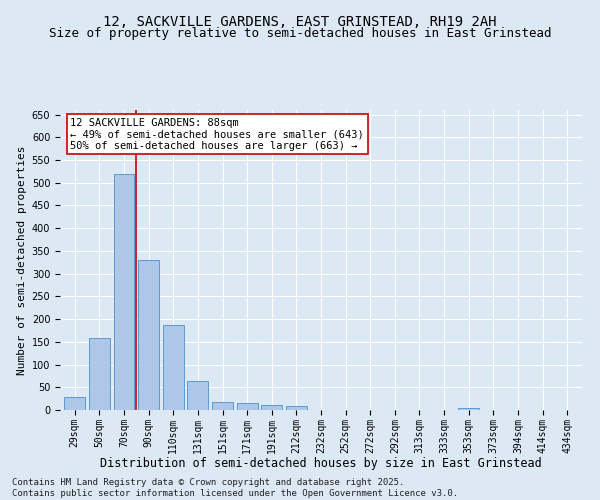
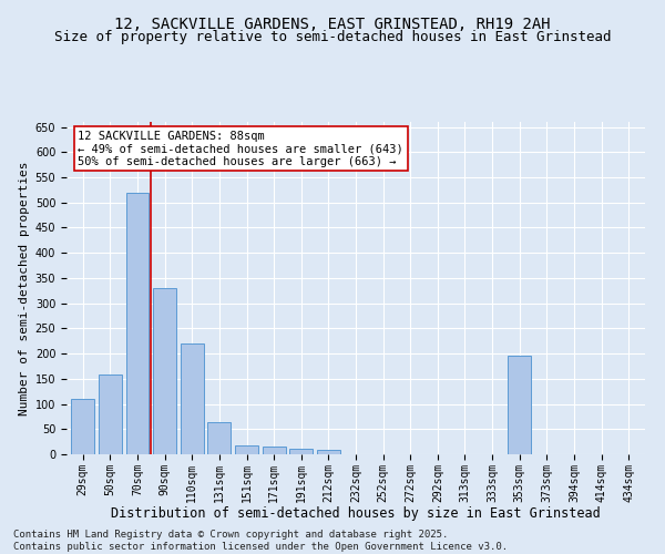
29sqm: 28 -> 110
110sqm: 188 -> 220
353sqm: 5 -> 195
